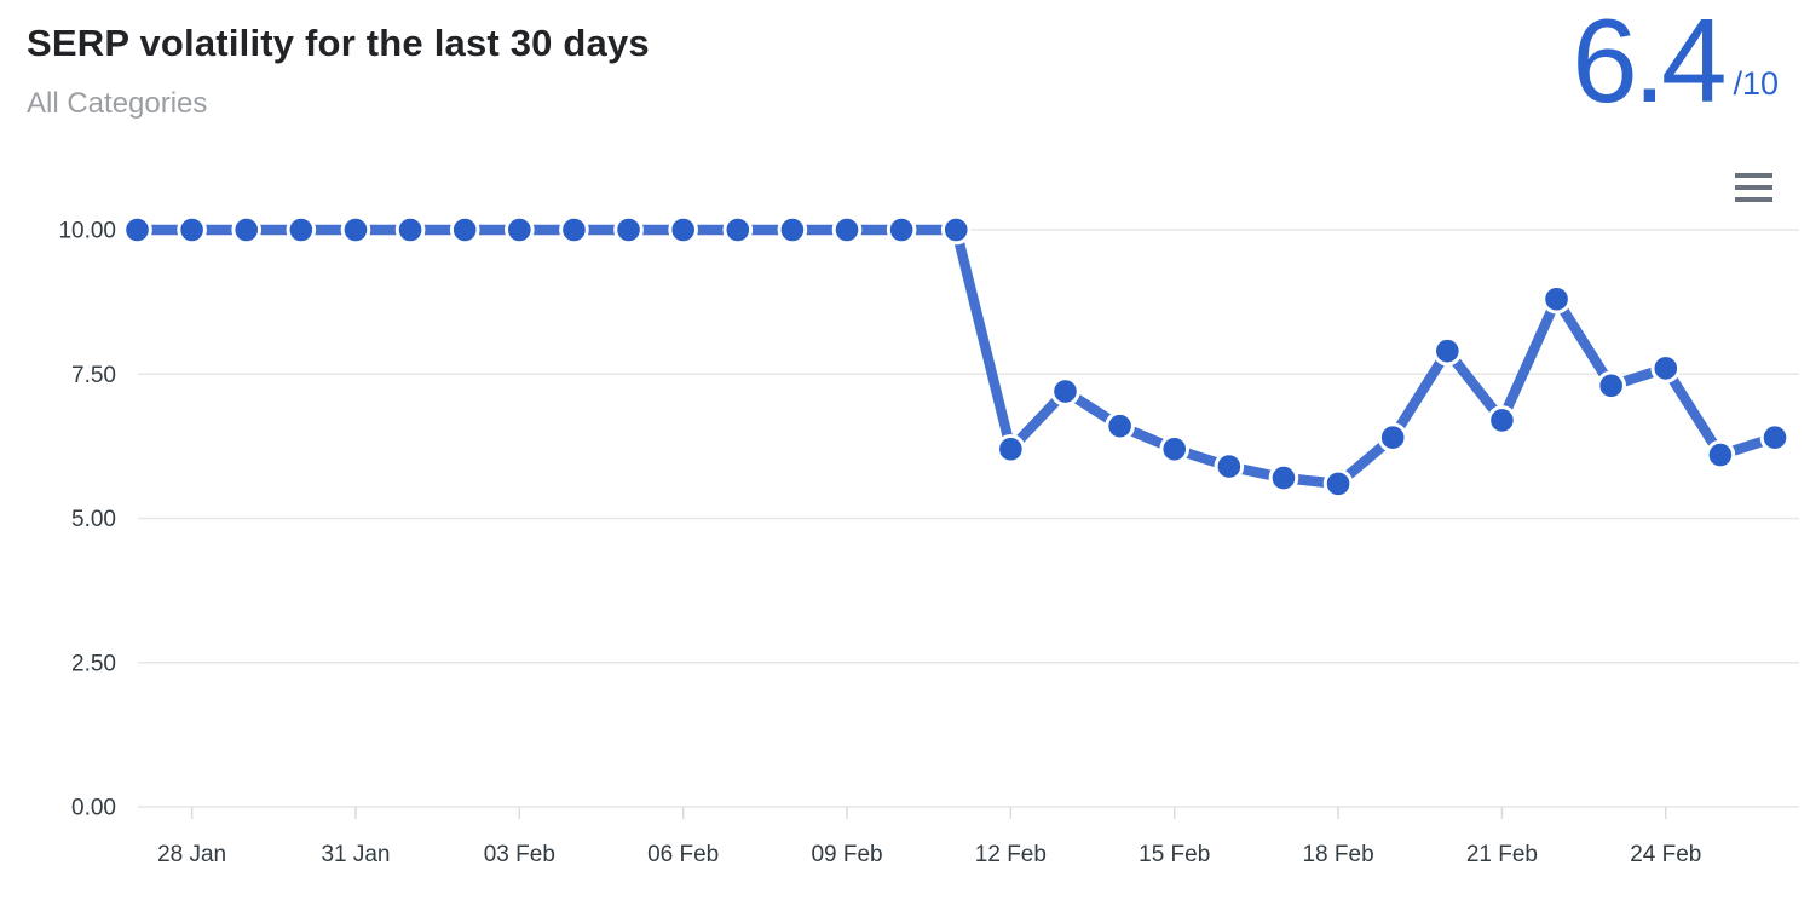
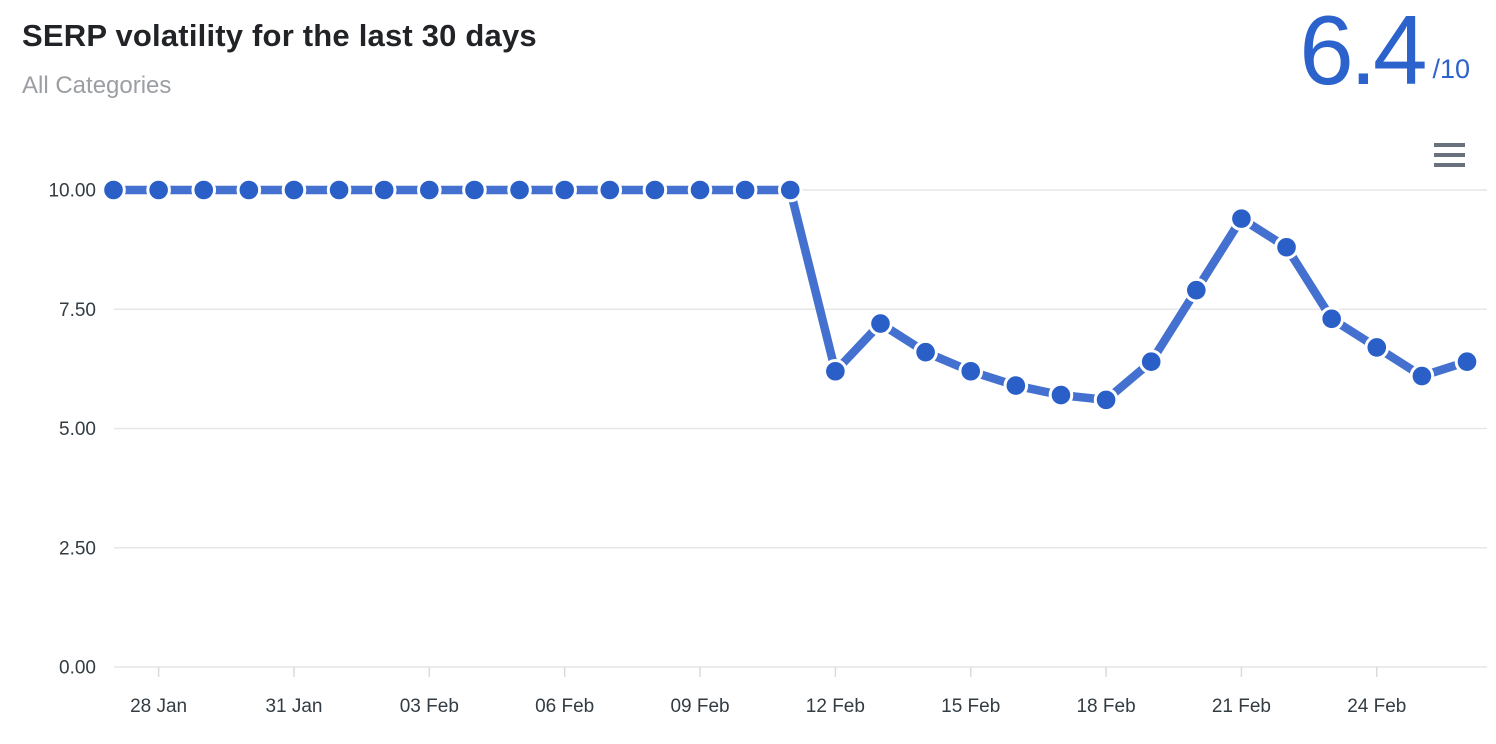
21 Feb: 6.7 -> 9.4
24 Feb: 7.6 -> 6.7
